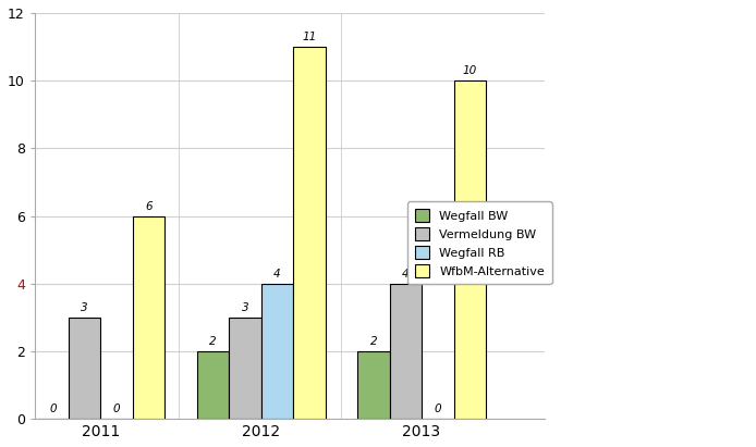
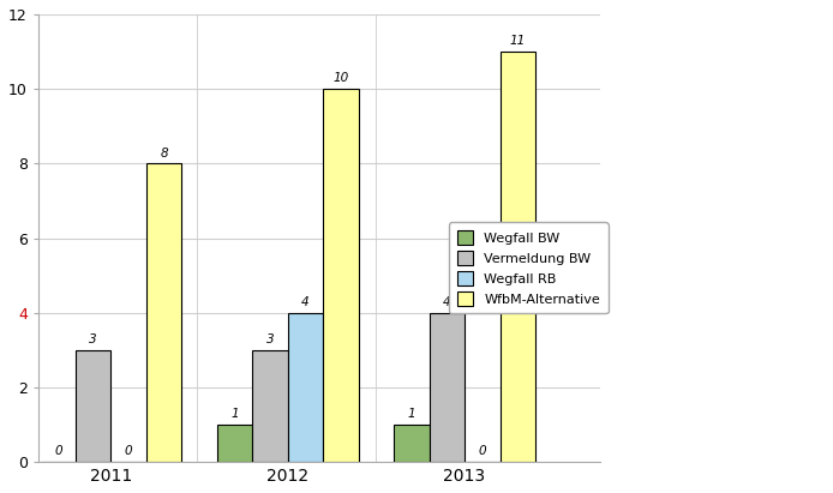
WfbM-Alternative/2011: 6 -> 8
Wegfall BW/2012: 2 -> 1
WfbM-Alternative/2012: 11 -> 10
Wegfall BW/2013: 2 -> 1
WfbM-Alternative/2013: 10 -> 11
